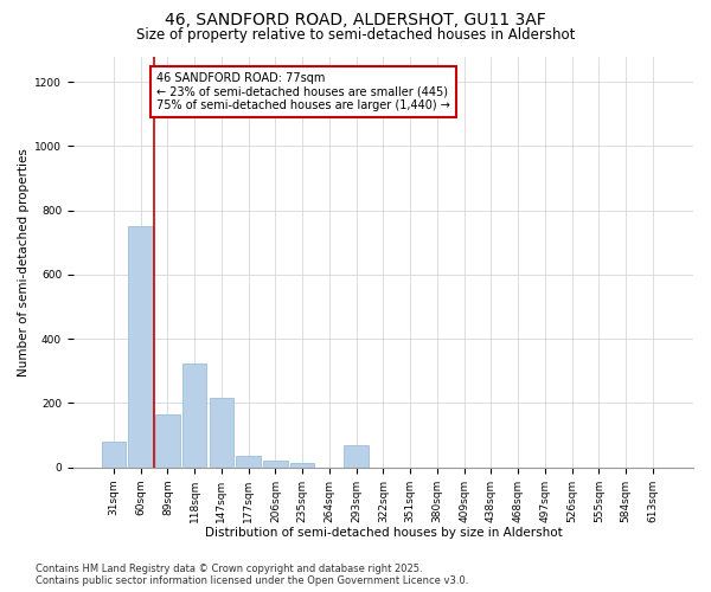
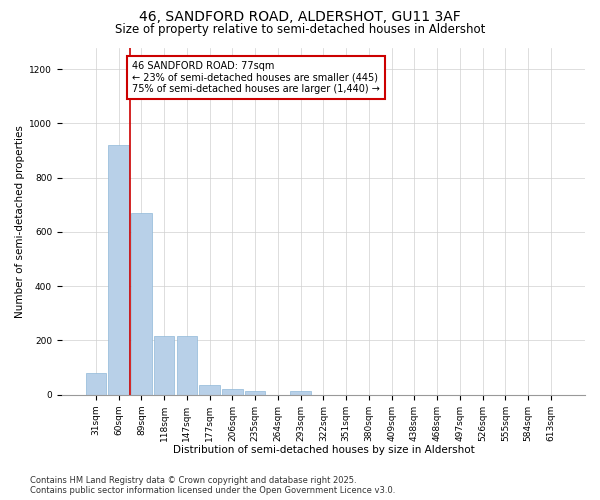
60sqm: 750 -> 920
89sqm: 165 -> 670
118sqm: 325 -> 215
293sqm: 70 -> 12
